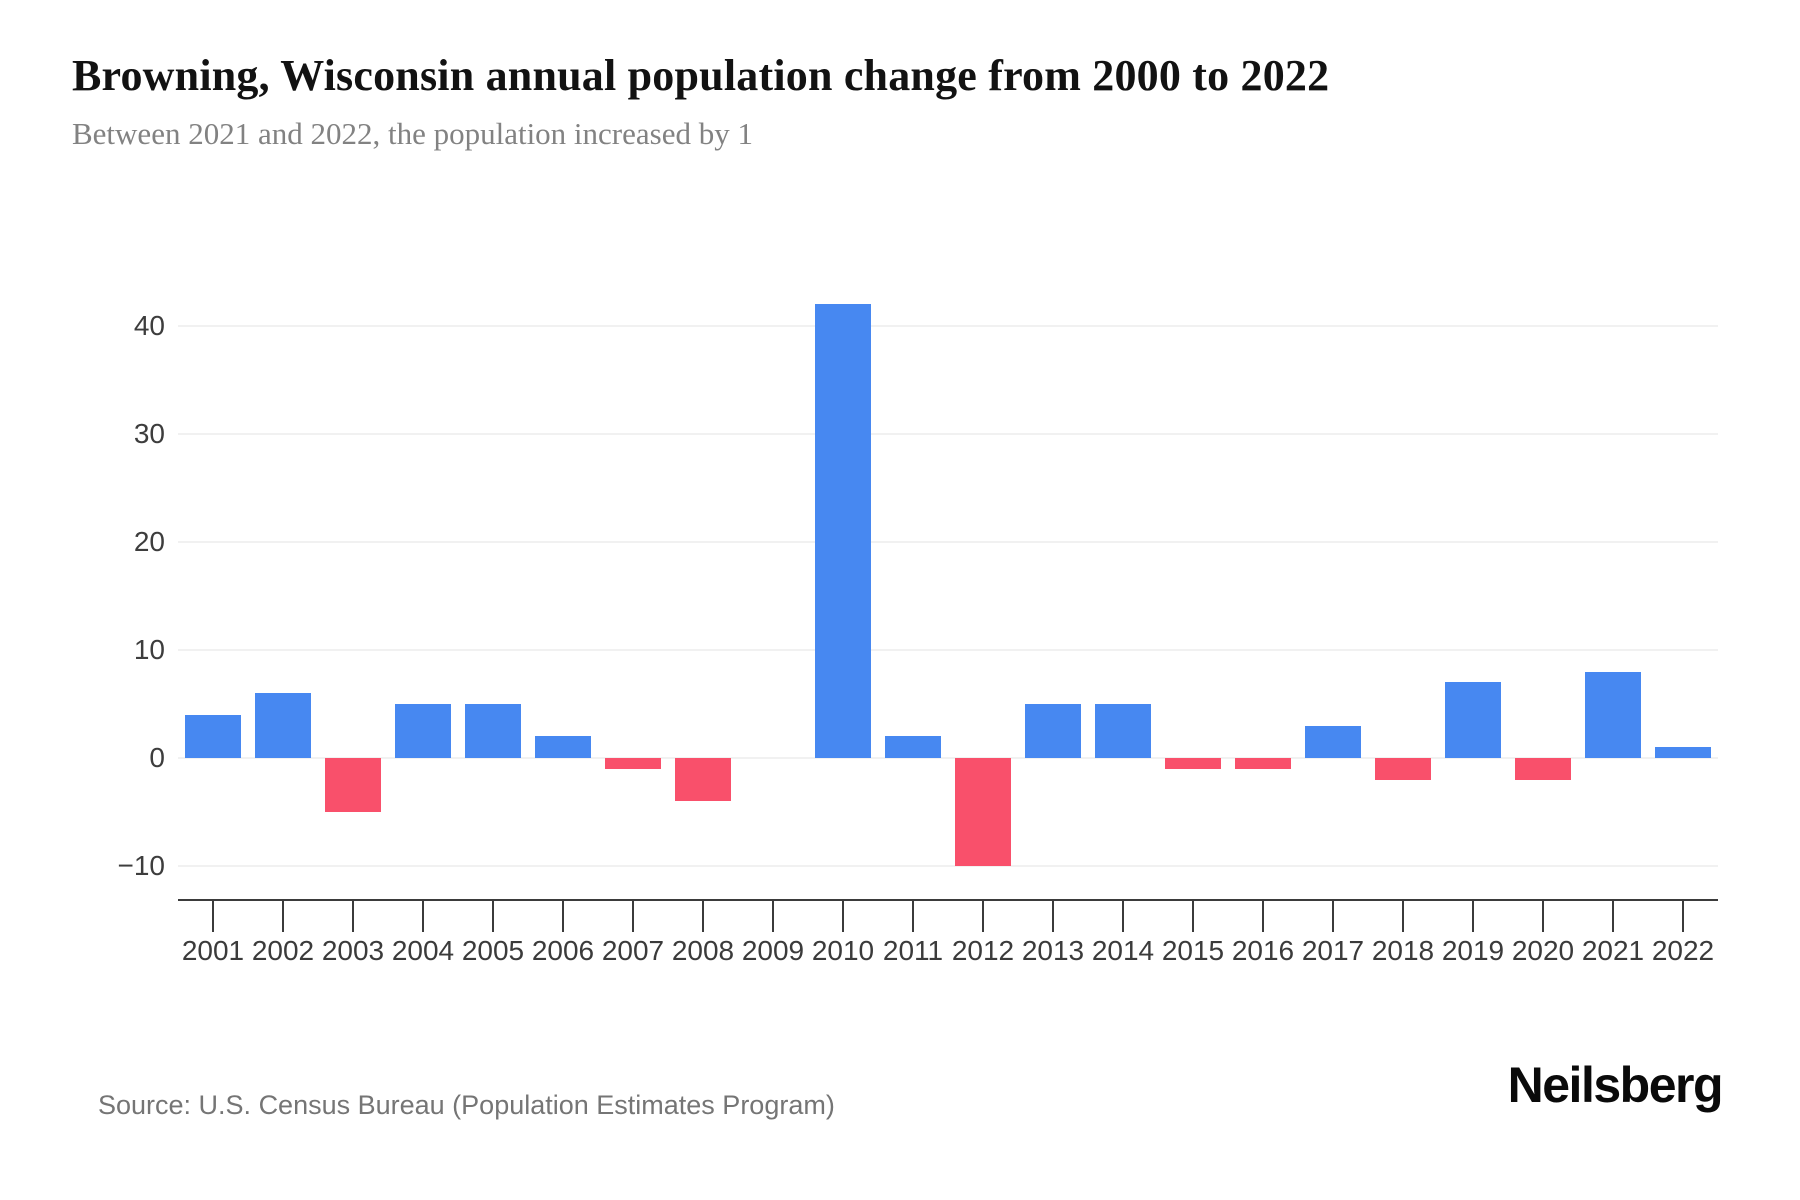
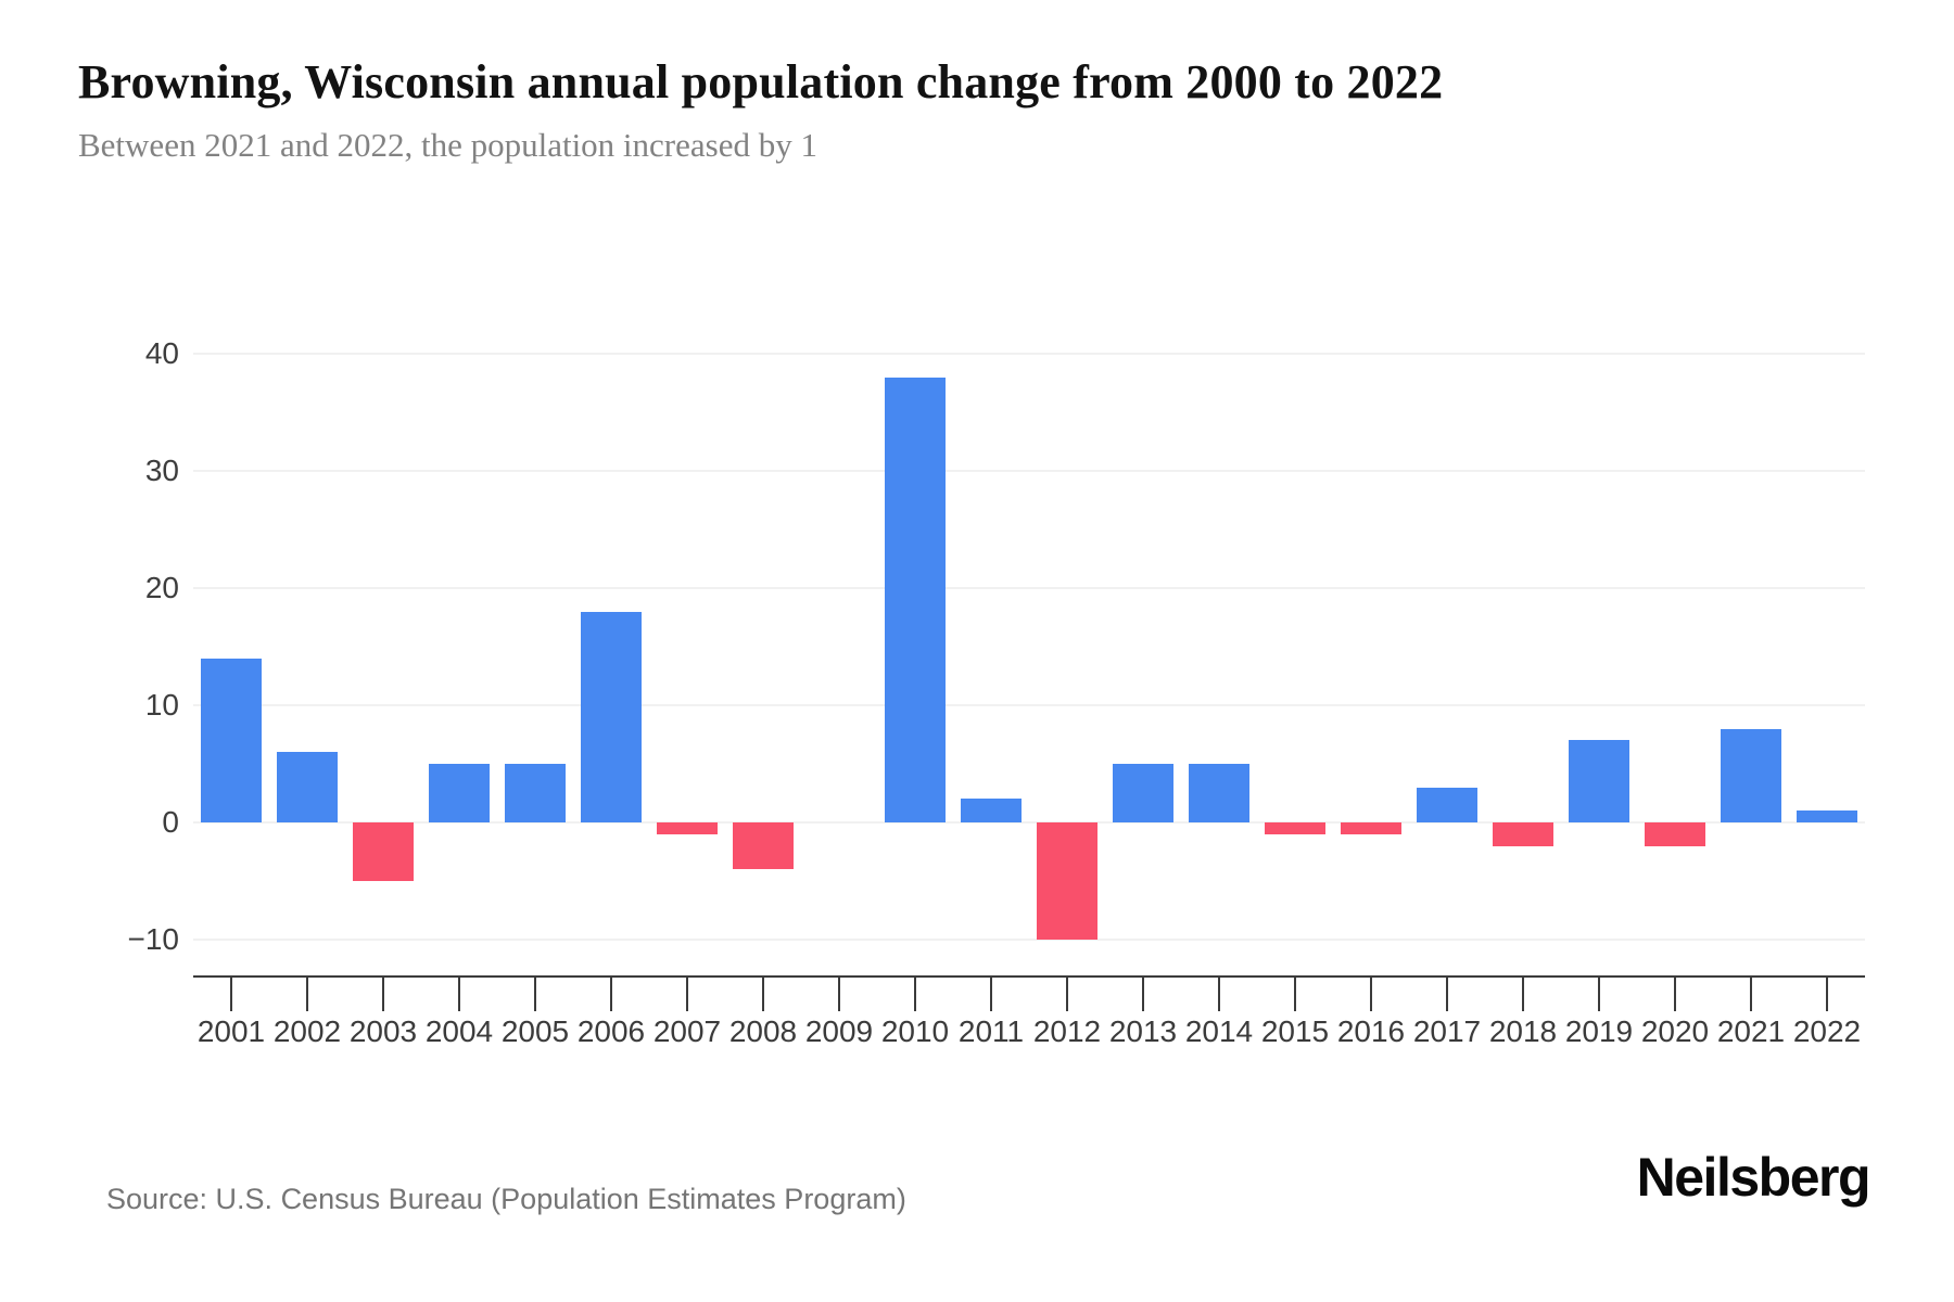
2001: 4 -> 14
2006: 2 -> 18
2010: 42 -> 38
